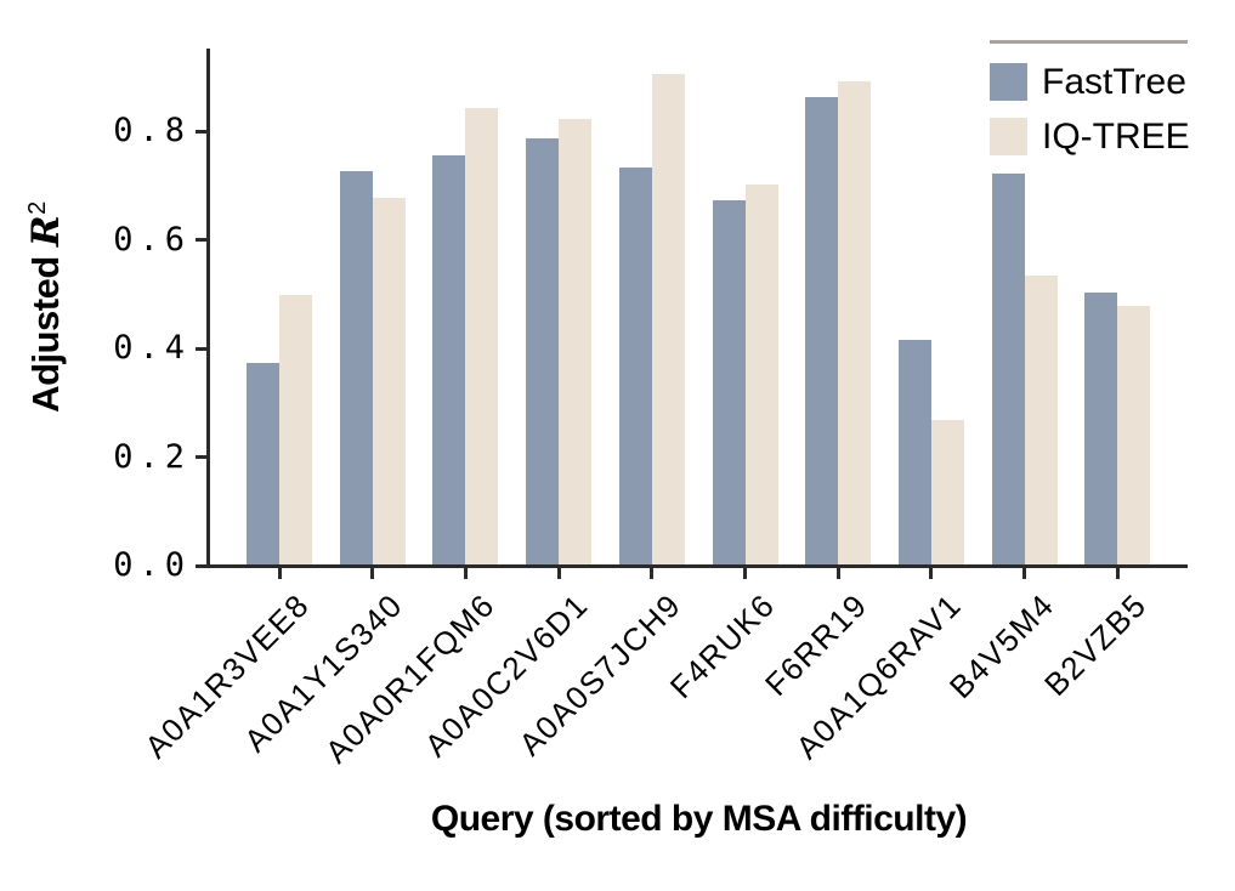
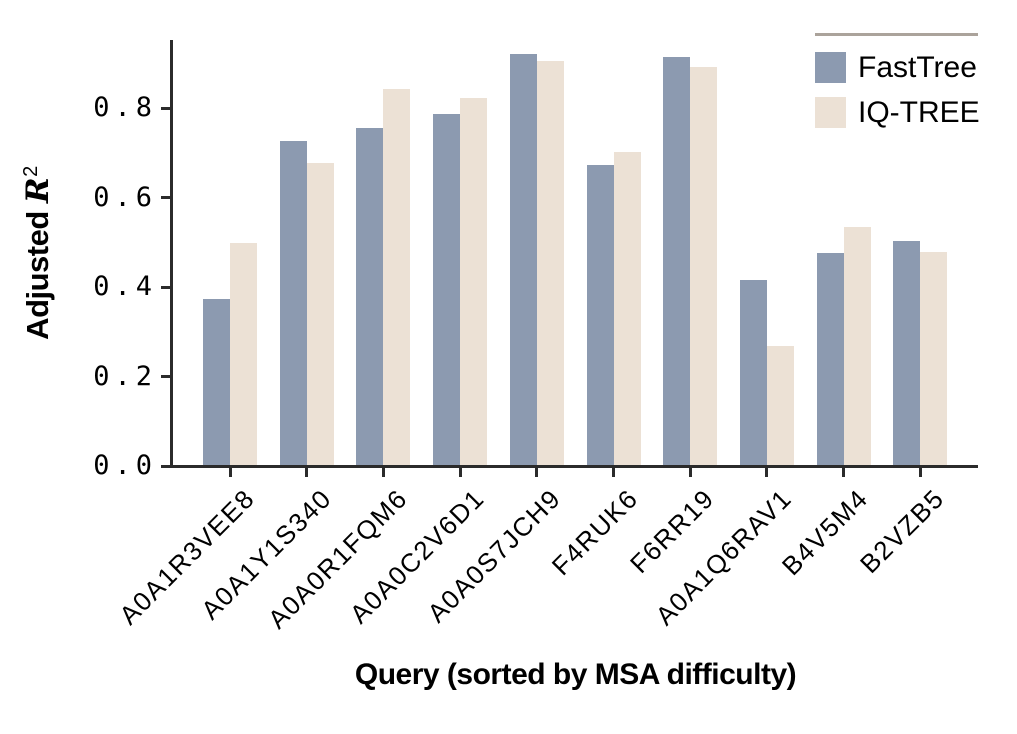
FastTree/A0A0S7JCH9: 0.73 -> 0.92
FastTree/F6RR19: 0.86 -> 0.91
FastTree/B4V5M4: 0.72 -> 0.47
